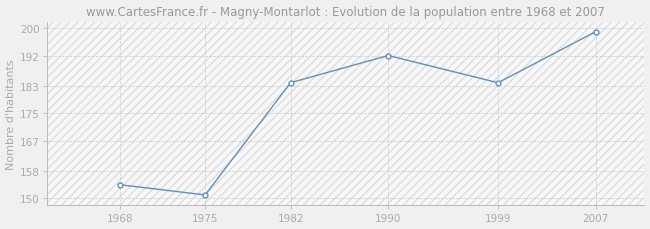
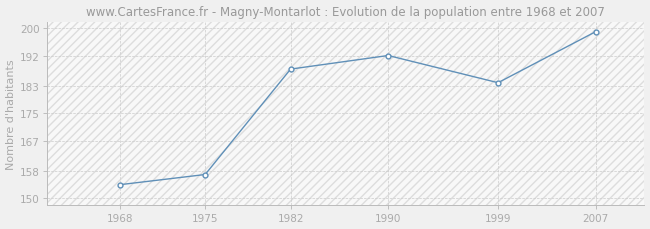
1975: 151 -> 157
1982: 184 -> 188
